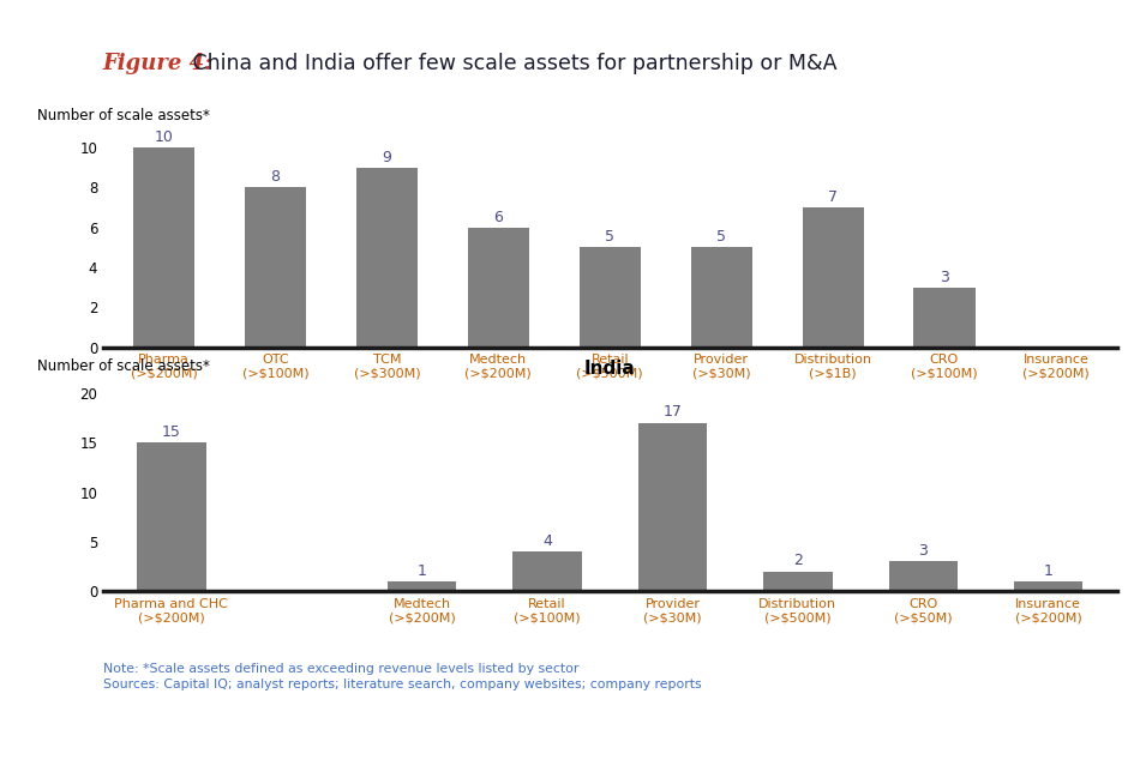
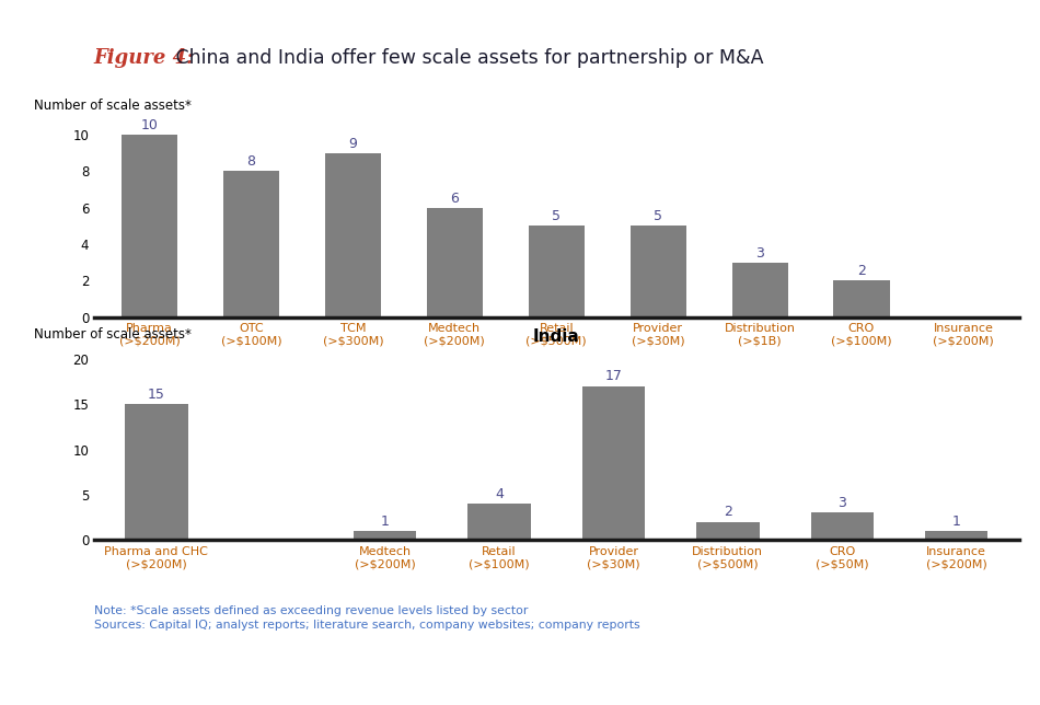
Distribution (>$1B): 7 -> 3
CRO (>$100M): 3 -> 2
